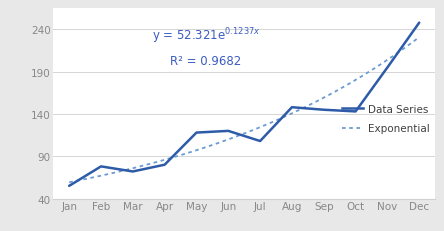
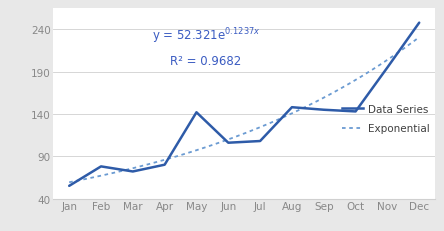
Data Series/May: 118 -> 142
Data Series/Jun: 120 -> 106
